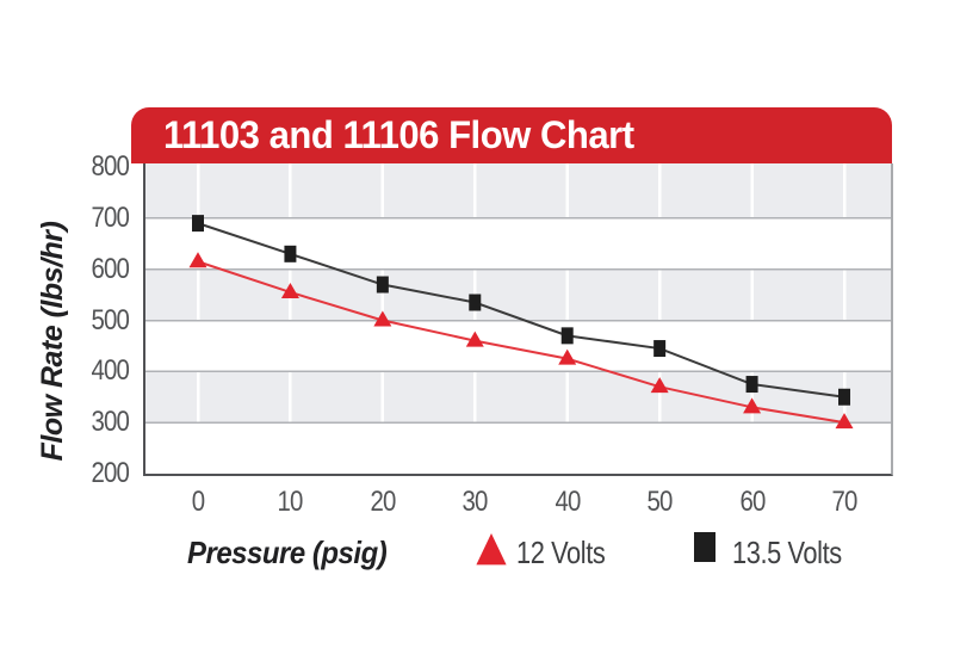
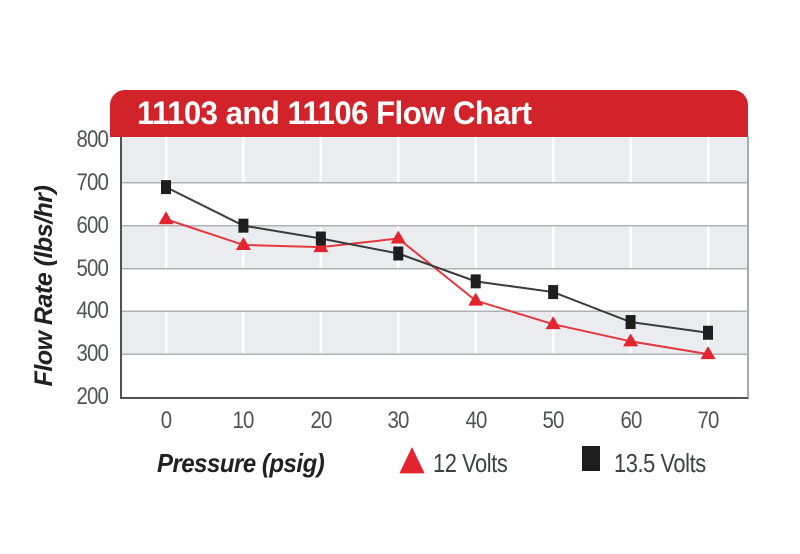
13.5 Volts/10: 630 -> 600
12 Volts/20: 500 -> 550
12 Volts/30: 460 -> 570
